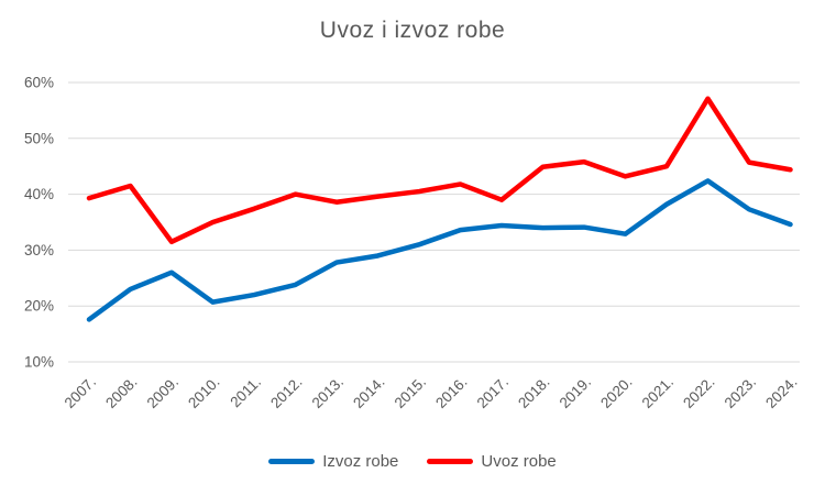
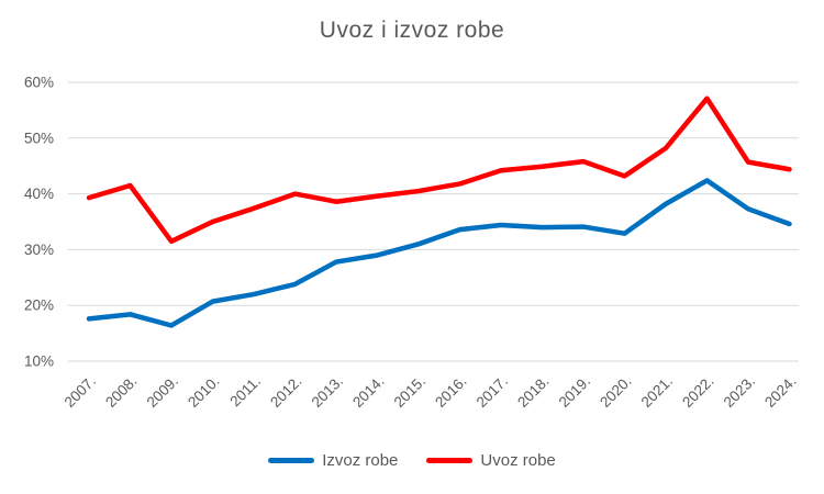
Izvoz robe/2008.: 23% -> 18%
Izvoz robe/2009.: 26% -> 16%
Uvoz robe/2017.: 39% -> 44%
Uvoz robe/2021.: 45% -> 48%
